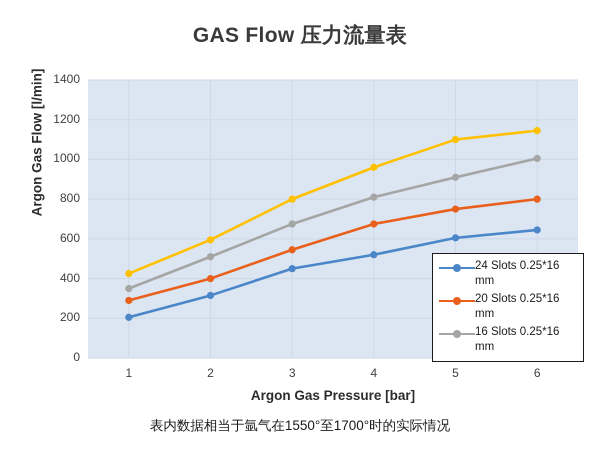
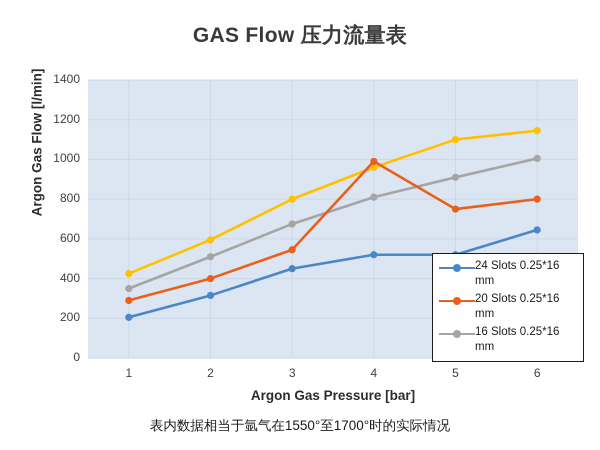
20 Slots 0.25*16 mm/4: 680 -> 990
24 Slots 0.25*16 mm/5: 600 -> 520
